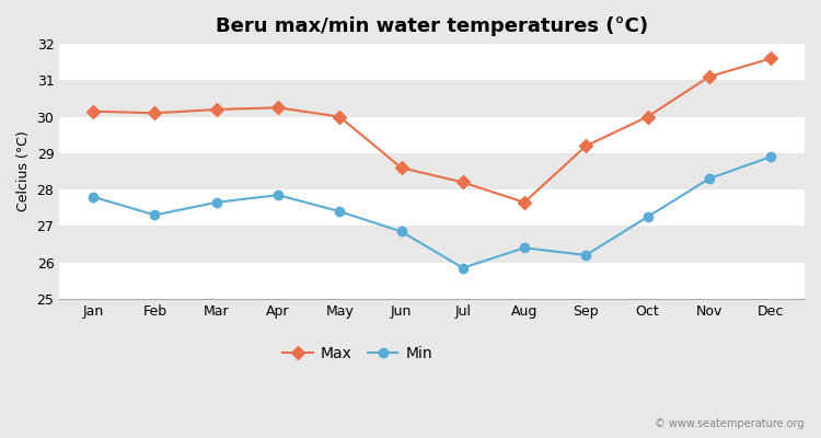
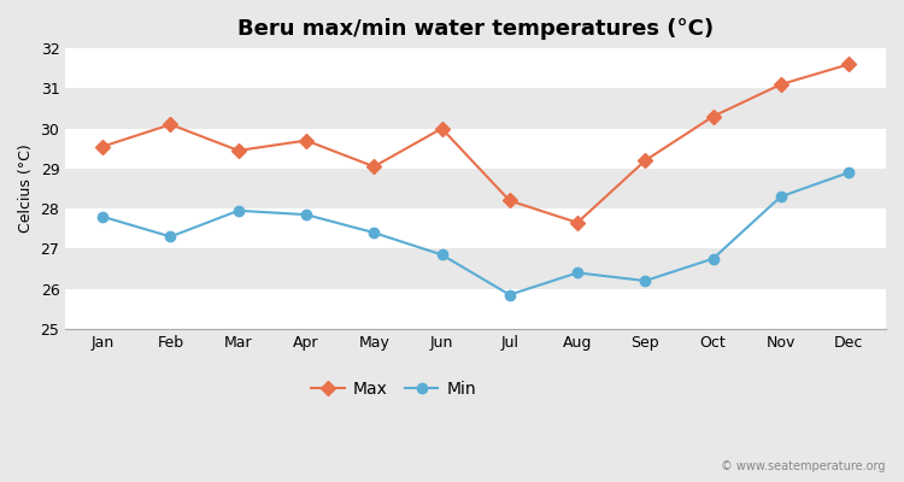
Max/Jan: 30.15 -> 29.55
Max/Mar: 30.20 -> 29.45
Min/Mar: 27.65 -> 27.95
Max/Apr: 30.25 -> 29.70
Max/May: 30.00 -> 29.05
Max/Jun: 28.60 -> 30.00
Max/Oct: 30.00 -> 30.30
Min/Oct: 27.25 -> 26.75
